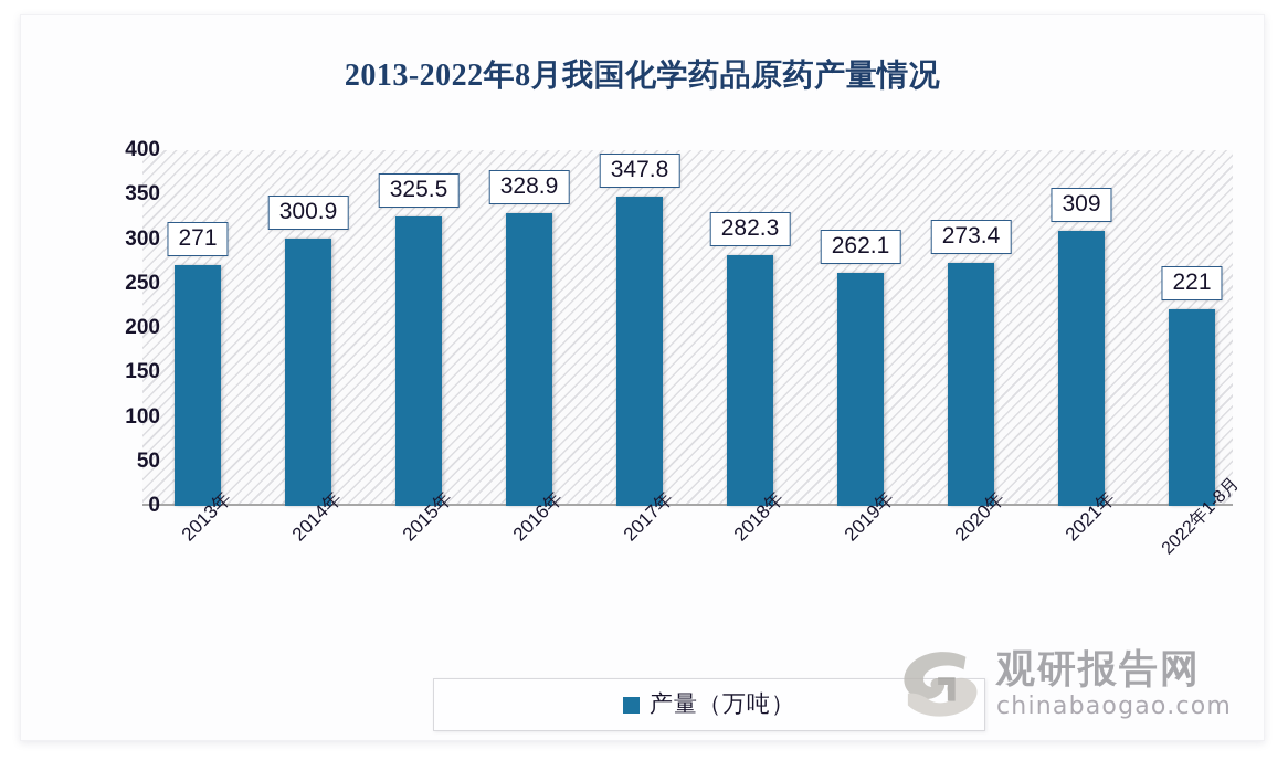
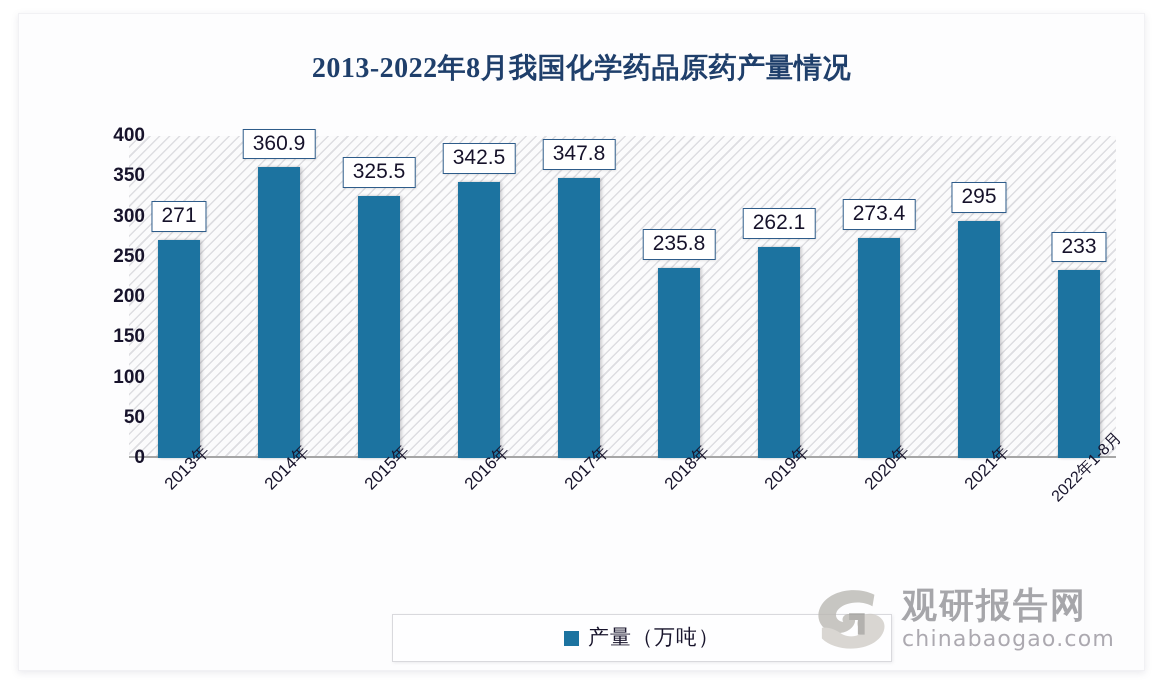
2014年: 300.9 -> 360.9
2016年: 328.9 -> 342.5
2018年: 282.3 -> 235.8
2021年: 309 -> 295
2022年1-8月: 221 -> 233
